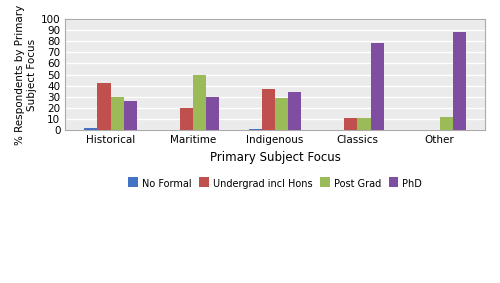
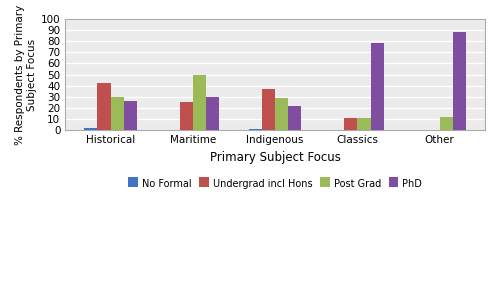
Undergrad incl Hons/Maritime: 20 -> 25
PhD/Indigenous: 34 -> 22
